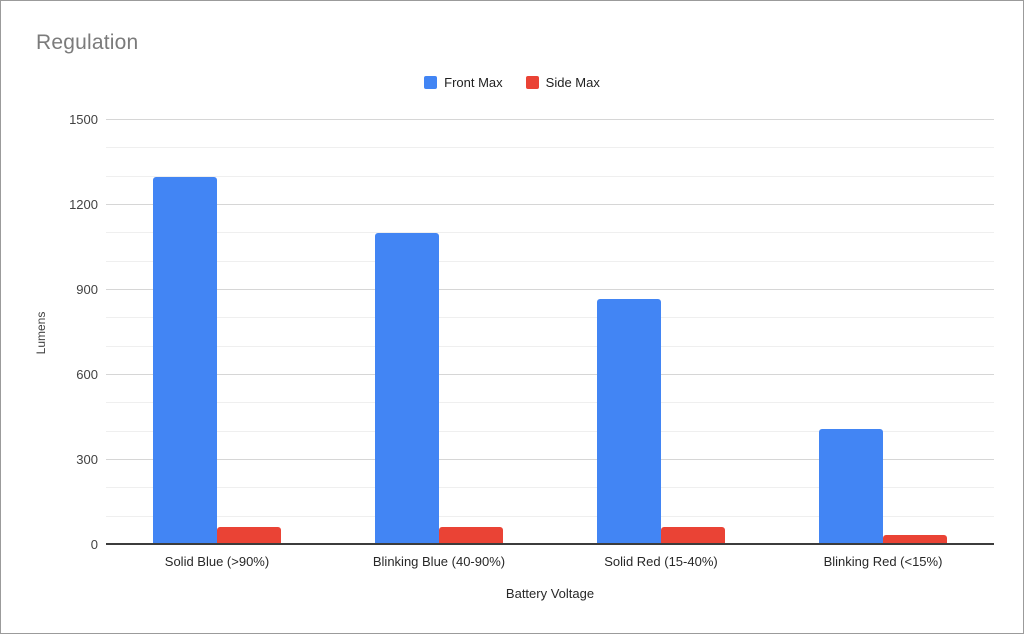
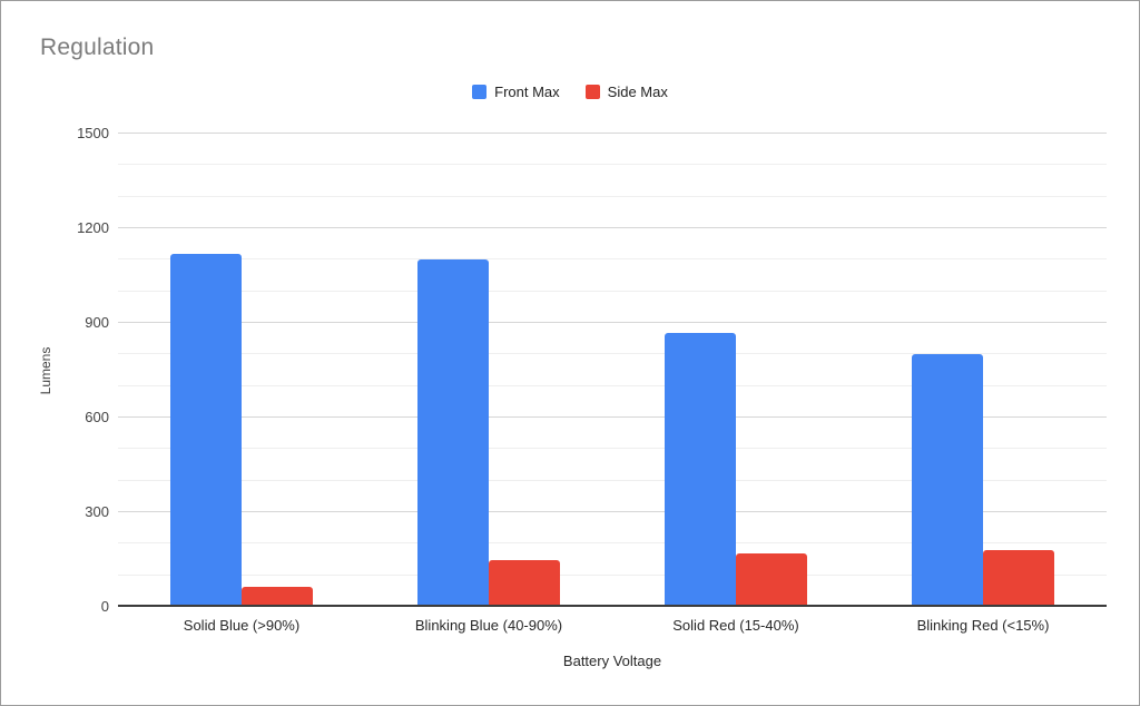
Front Max/Solid Blue (>90%): 1300 -> 1120
Side Max/Blinking Blue (40-90%): 60 -> 150
Side Max/Solid Red (15-40%): 60 -> 170
Front Max/Blinking Red (<15%): 410 -> 800
Side Max/Blinking Red (<15%): 40 -> 180
